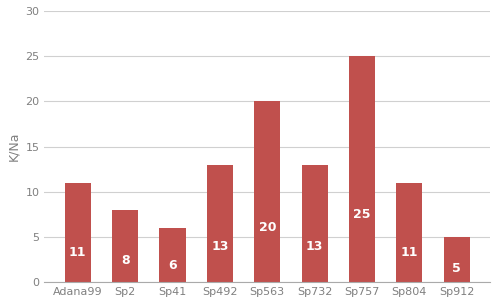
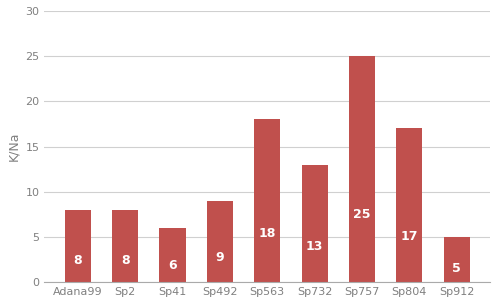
Adana99: 11 -> 8
Sp492: 13 -> 9
Sp563: 20 -> 18
Sp804: 11 -> 17
